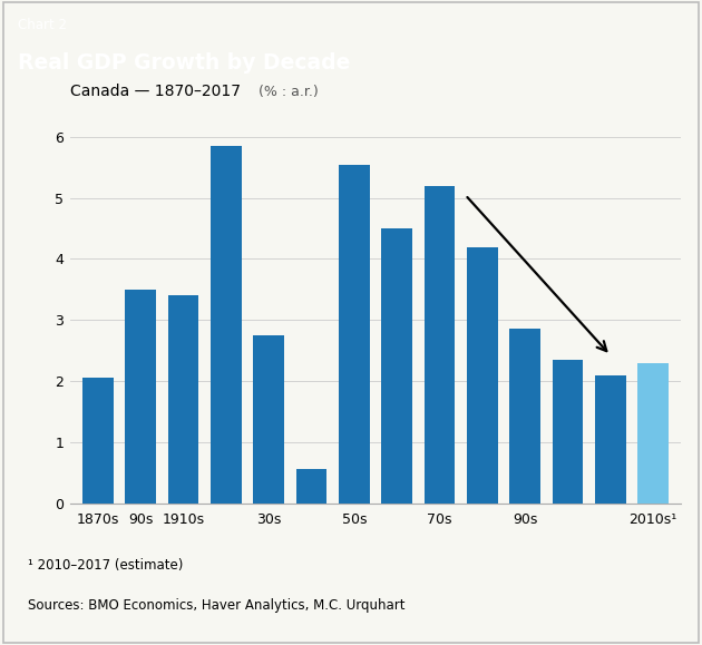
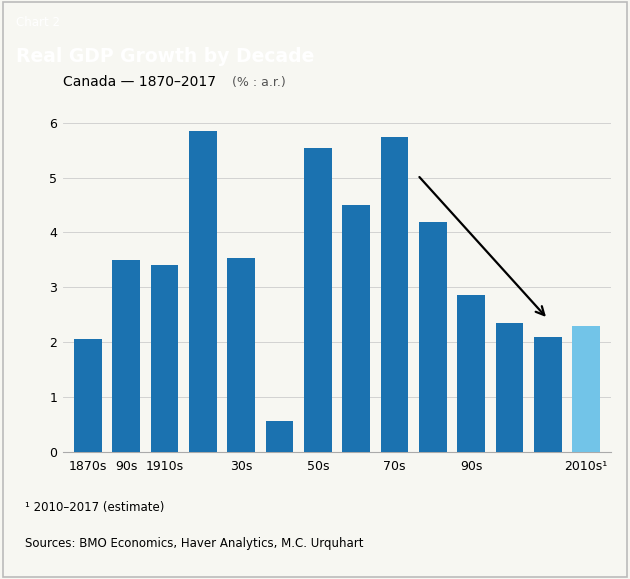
30s: 2.75 -> 3.54
70s: 5.20 -> 5.74
